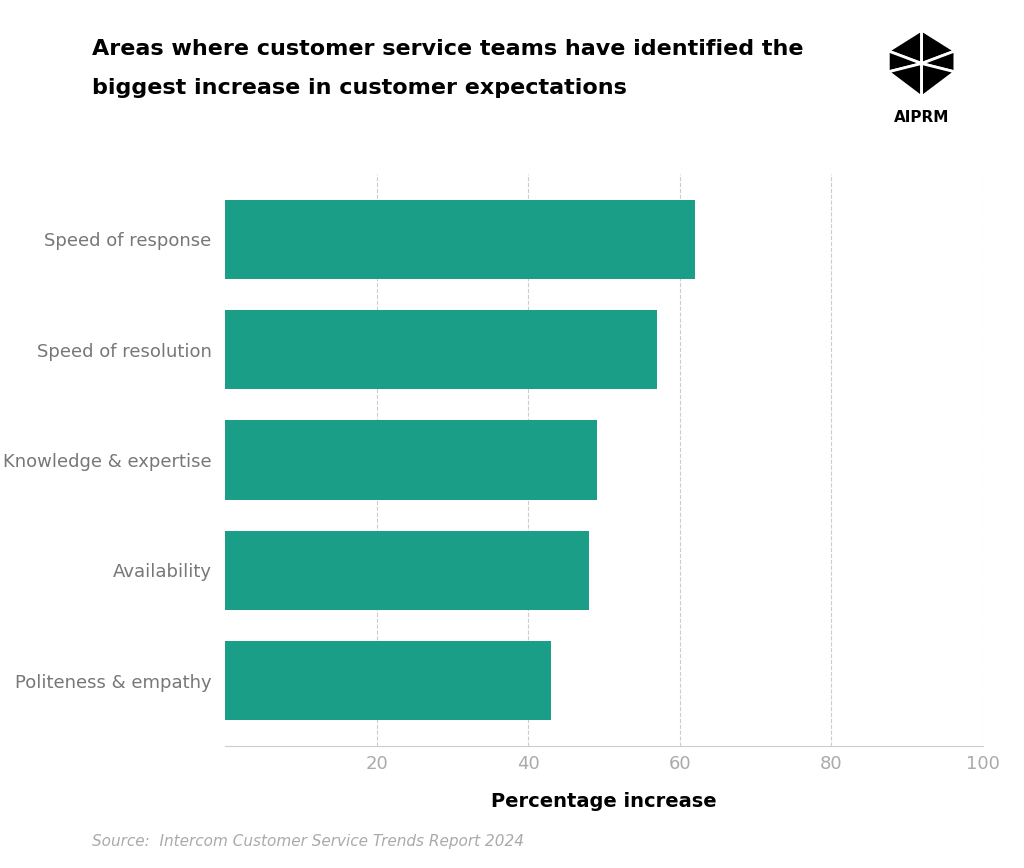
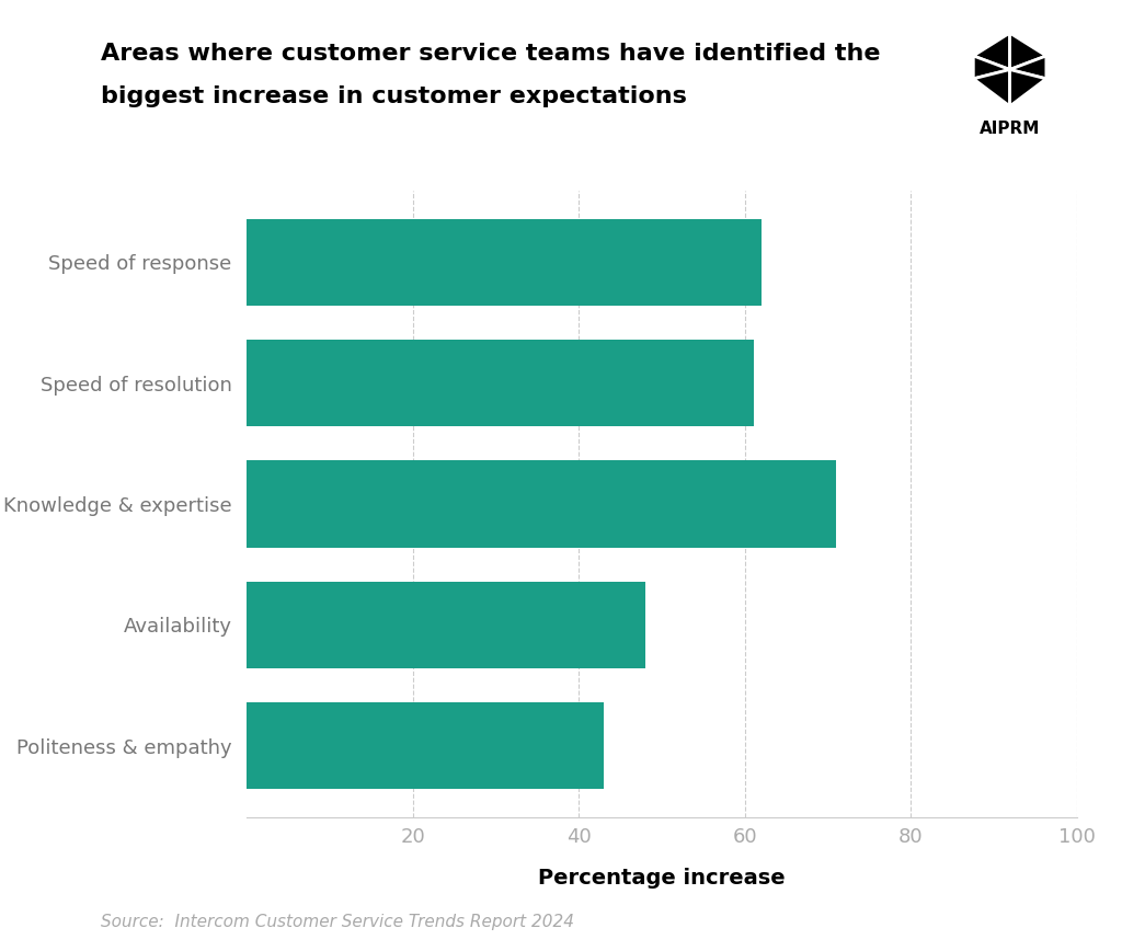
Speed of resolution: 57 -> 61
Knowledge & expertise: 49 -> 71
